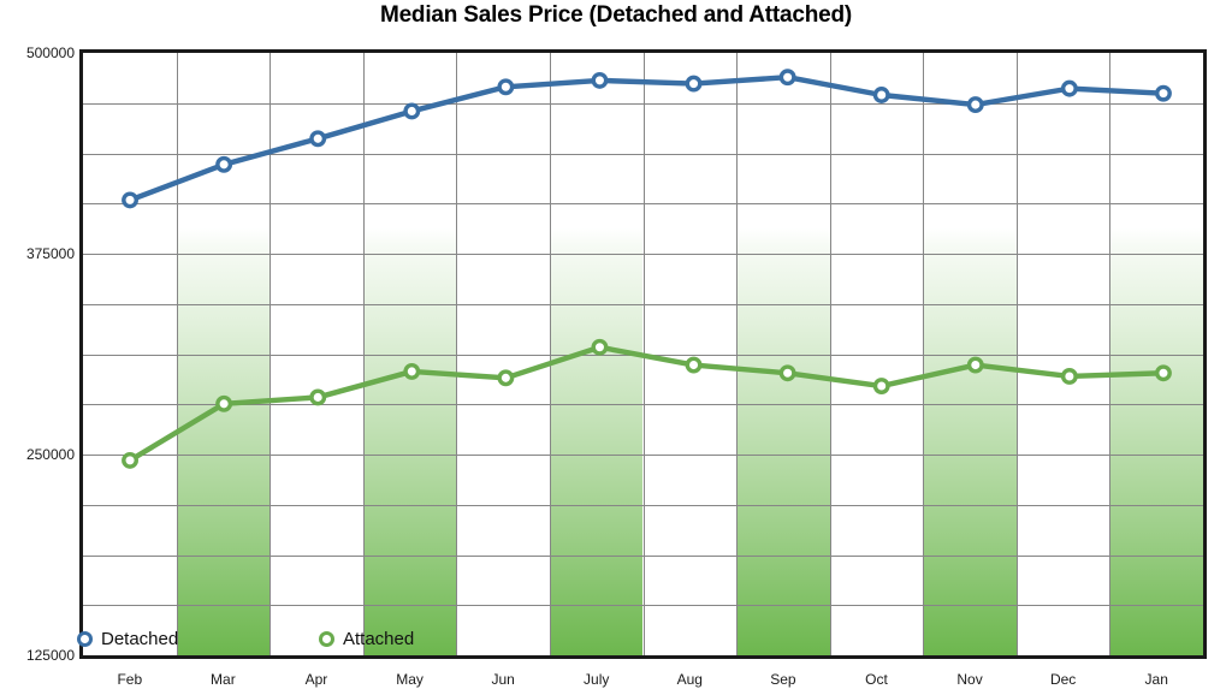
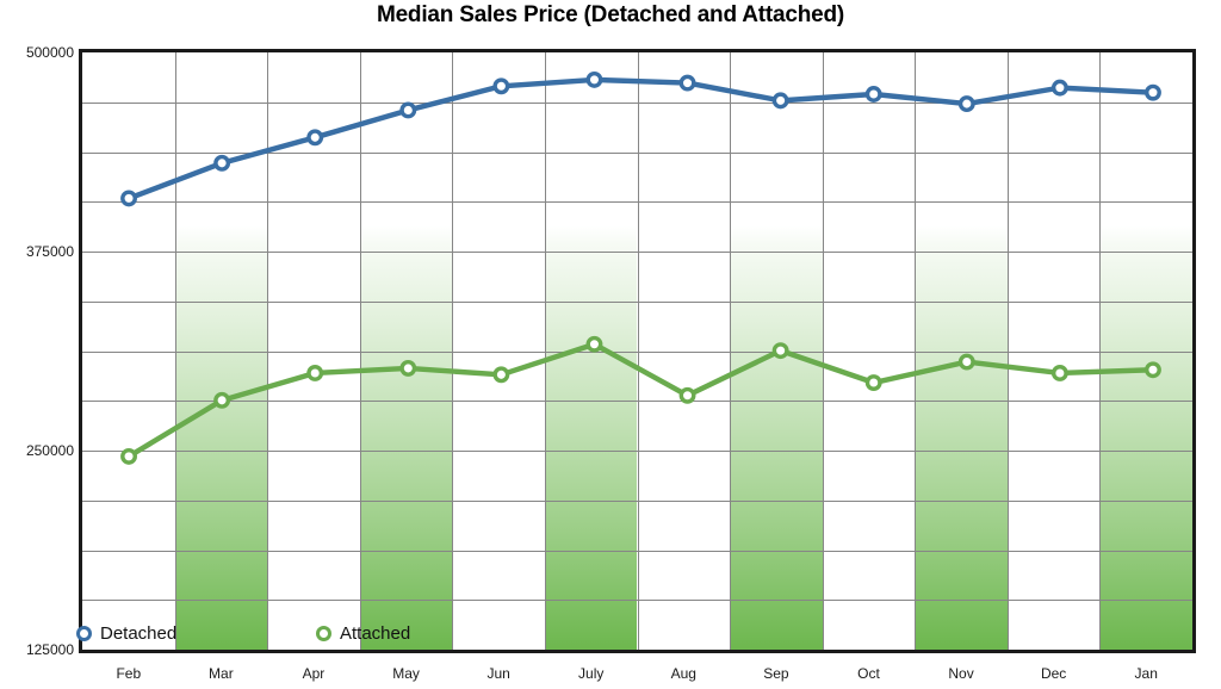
Attached/Apr: 288000 -> 301000
Attached/Aug: 308000 -> 287000
Detached/Sep: 486000 -> 471000
Attached/Sep: 303000 -> 315000
